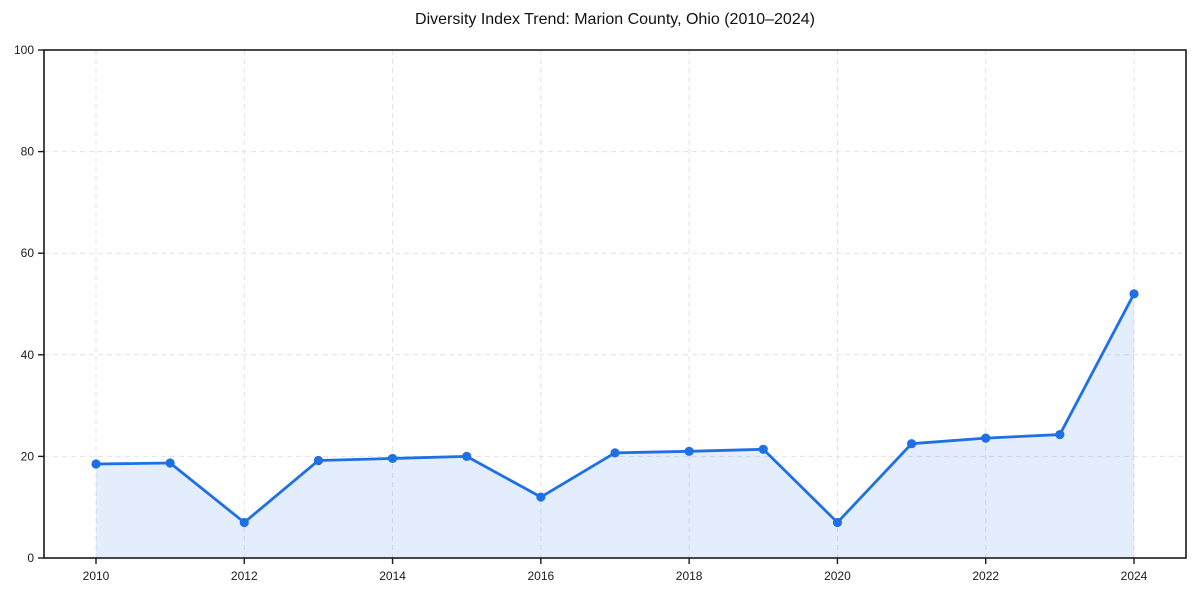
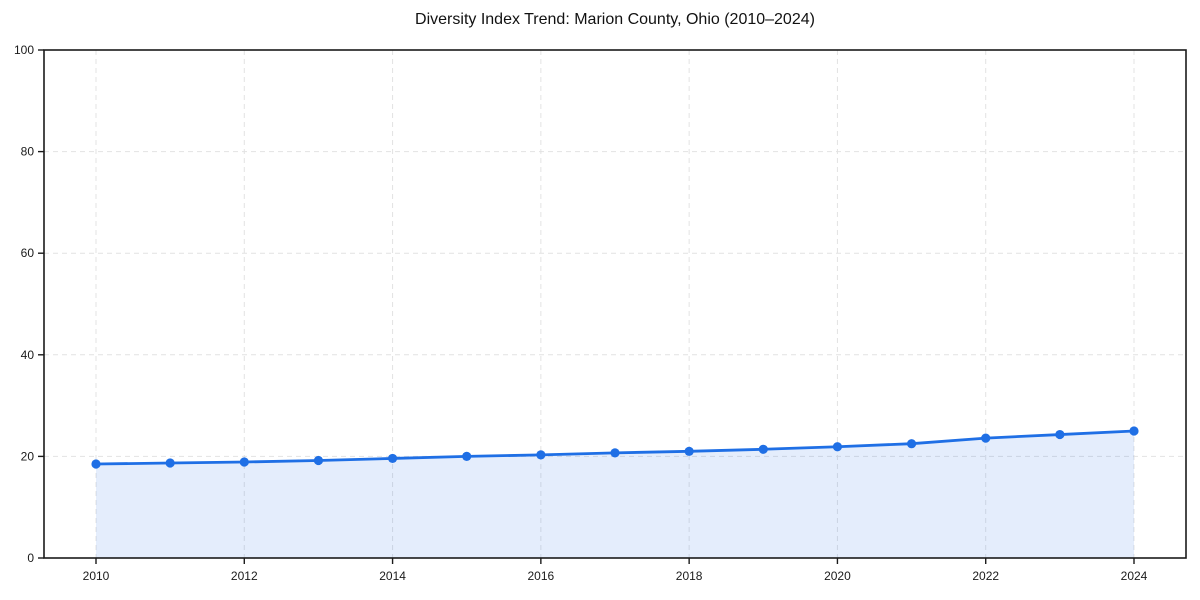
2012: 7 -> 19
2016: 12 -> 20
2020: 7 -> 22
2024: 52 -> 25
